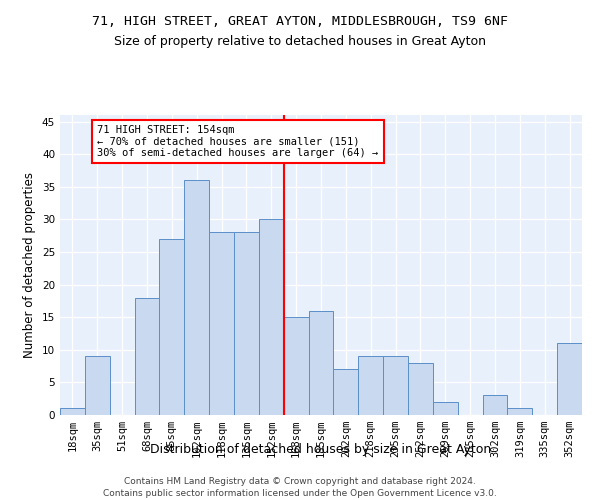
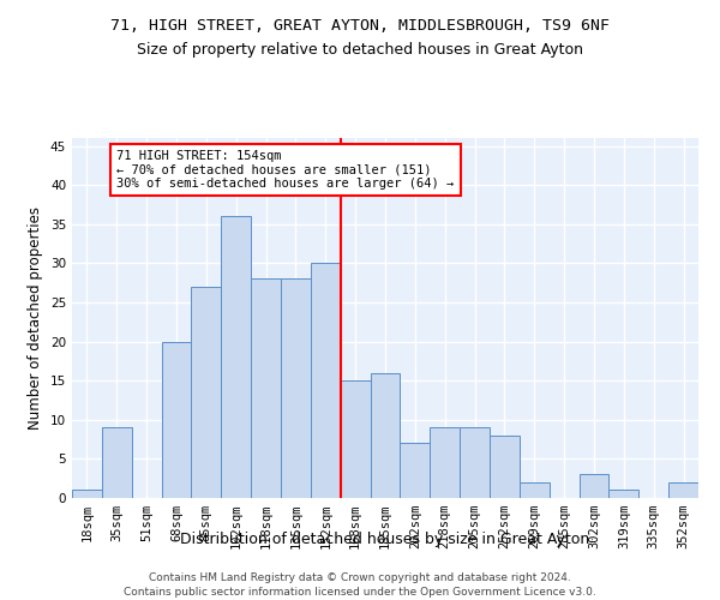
68sqm: 18 -> 20
352sqm: 11 -> 2
